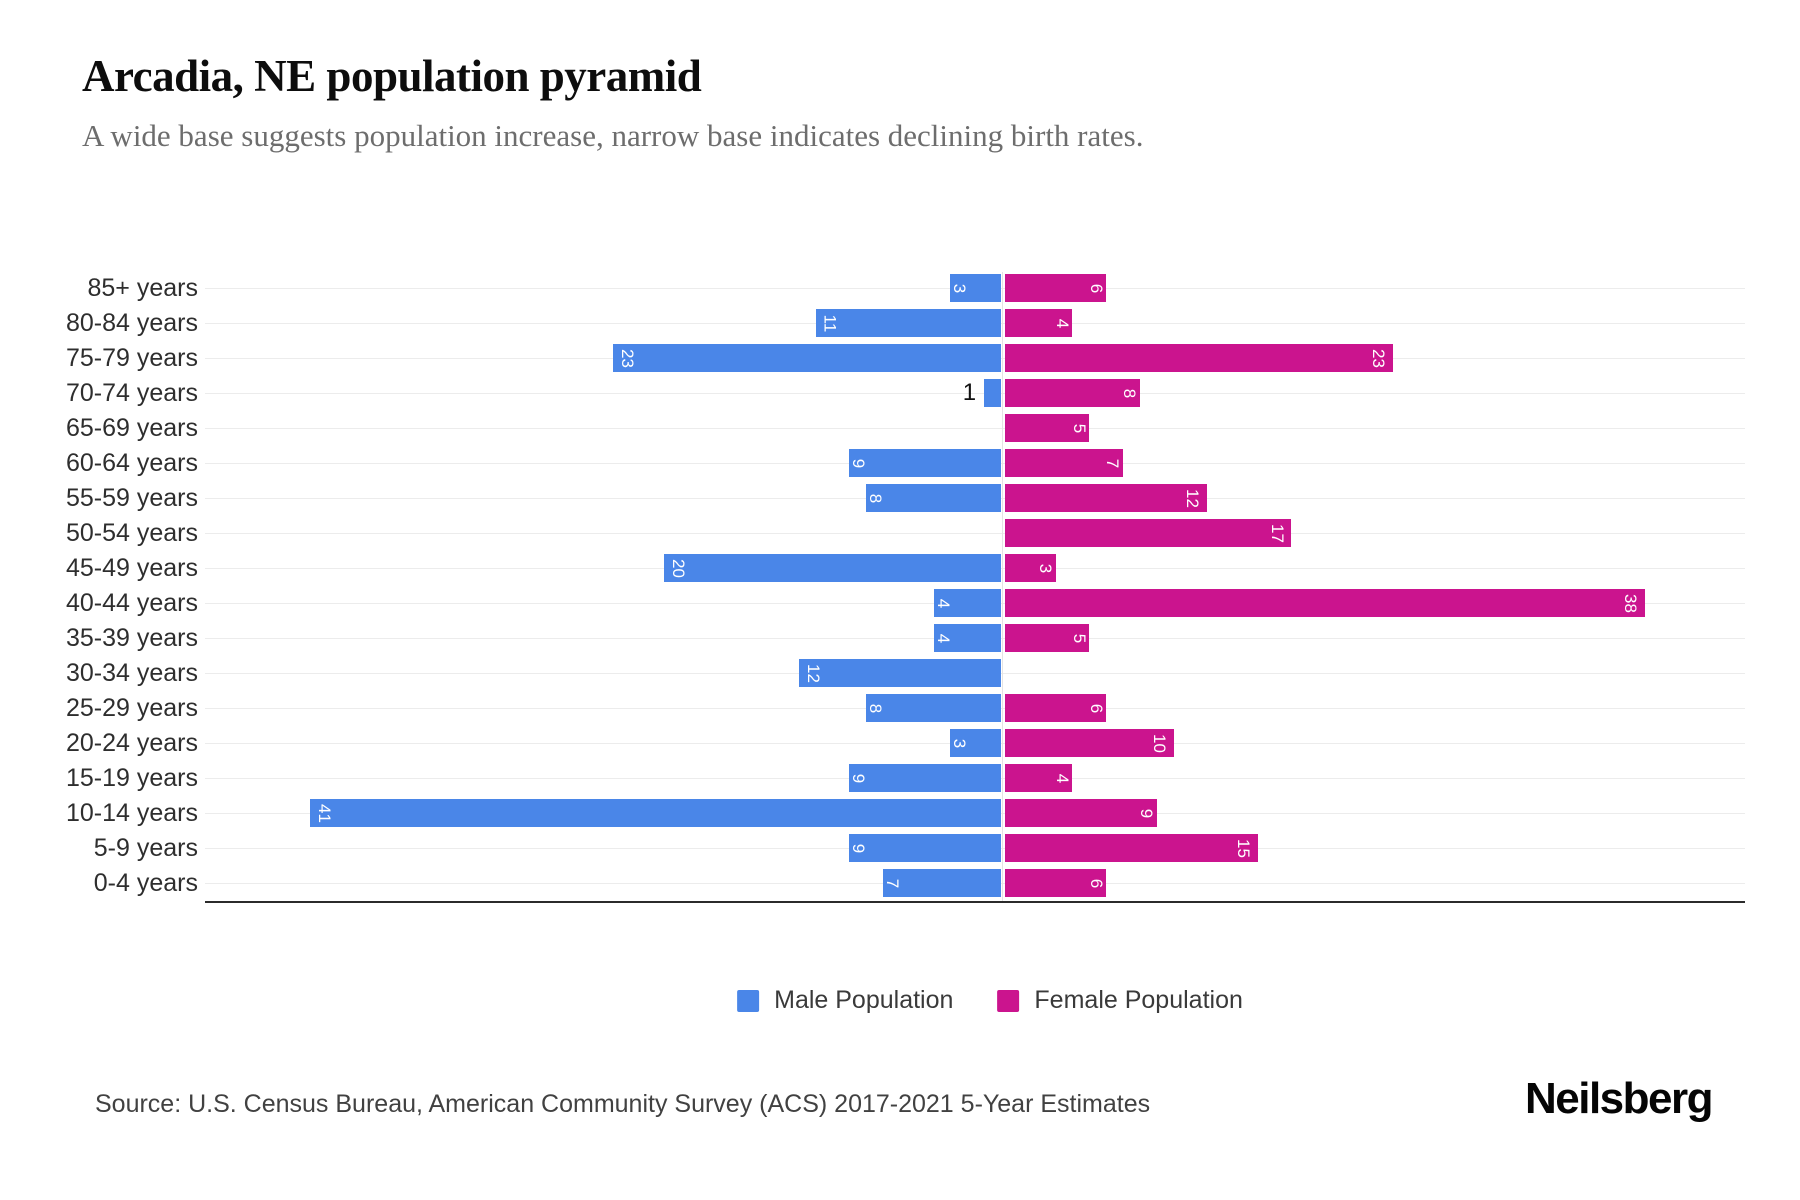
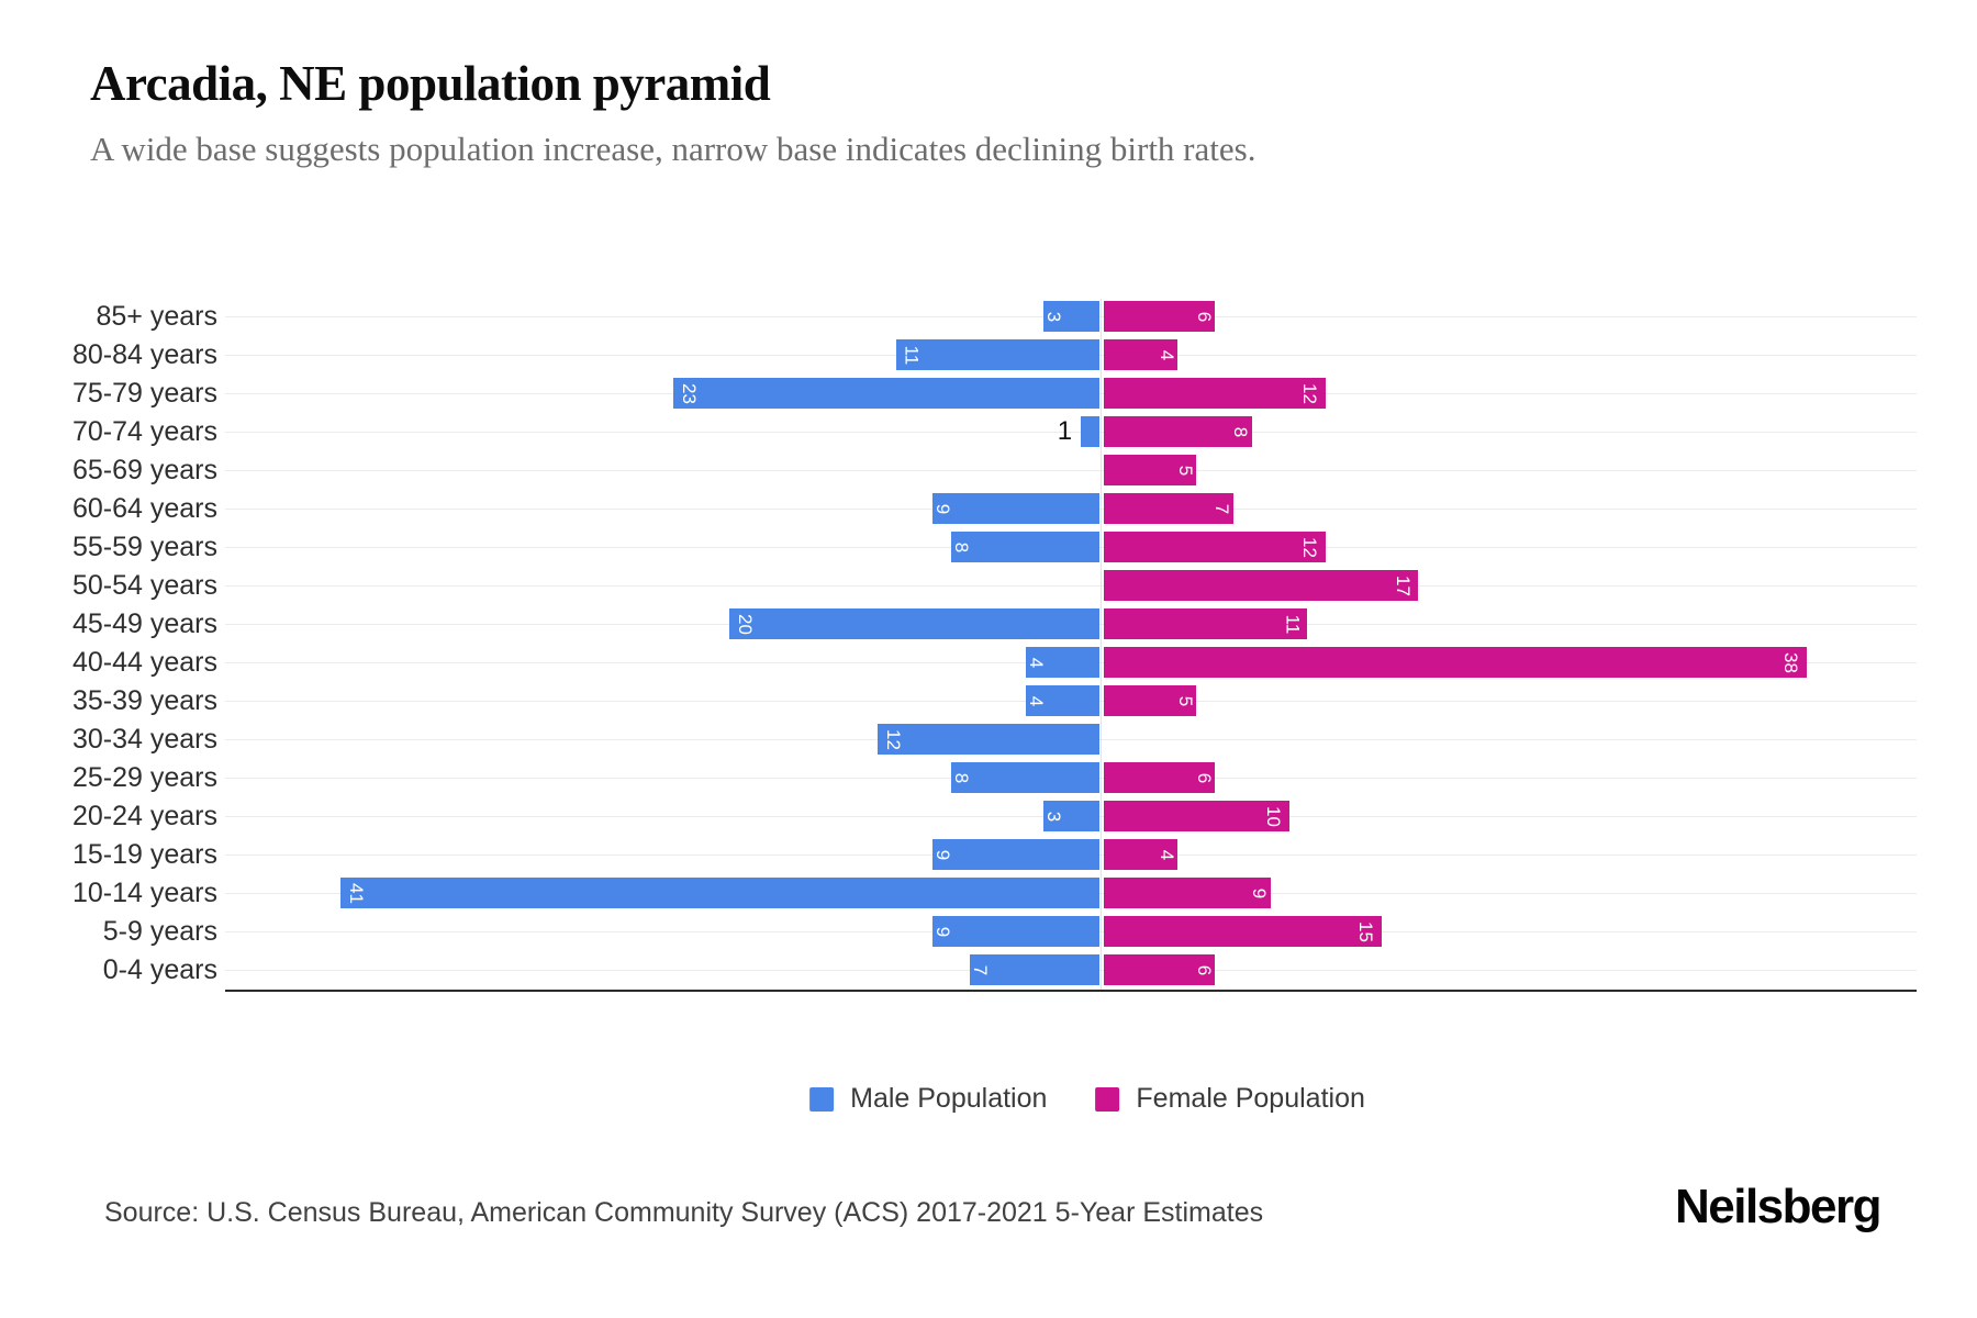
Female Population/75-79 years: 23 -> 12
Female Population/45-49 years: 3 -> 11
